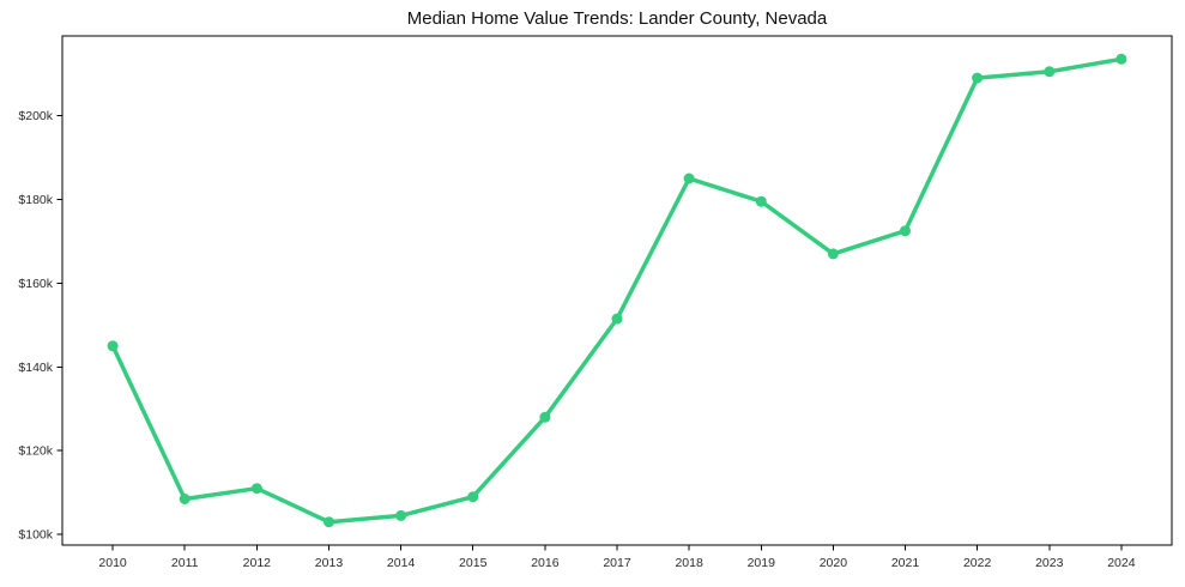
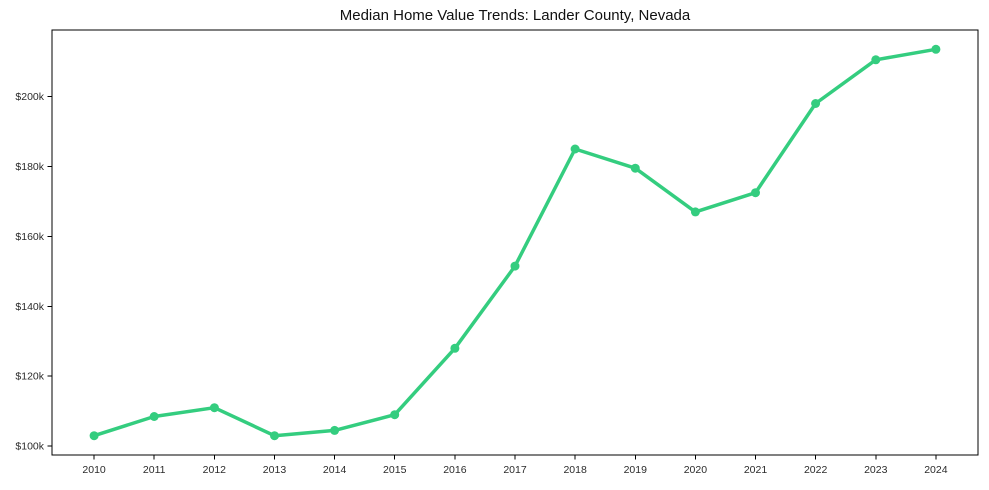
2010: $145k -> $103k
2022: $209k -> $198k
